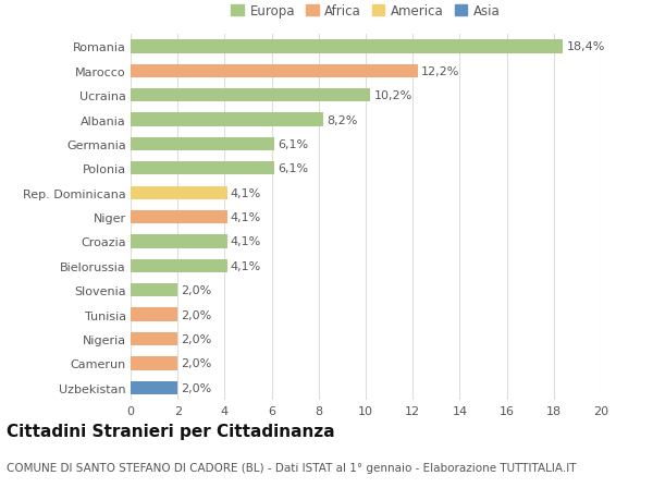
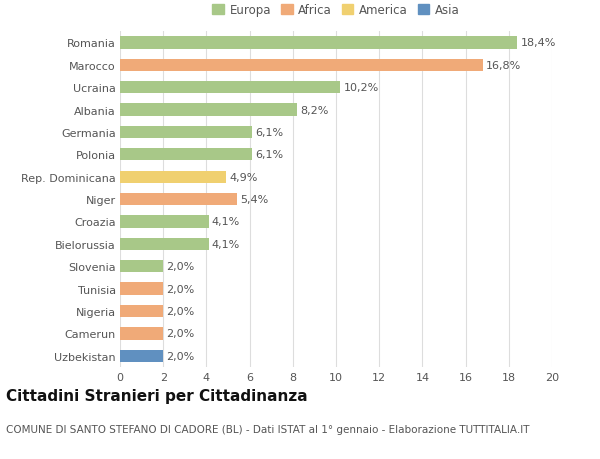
Marocco: 12,2% -> 16,8%
Rep. Dominicana: 4,1% -> 4,9%
Niger: 4,1% -> 5,4%
